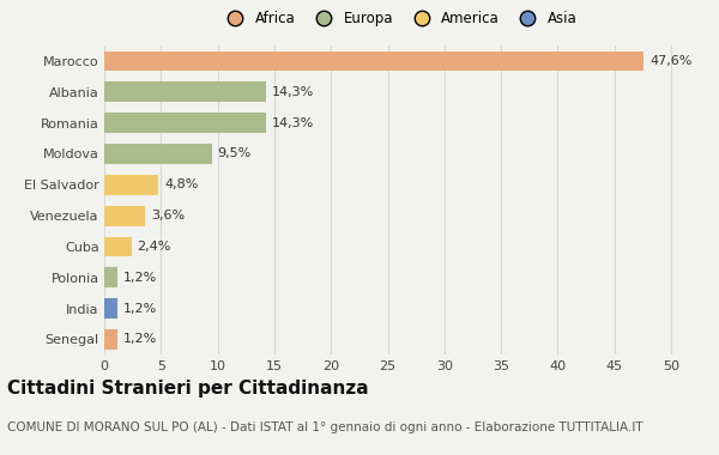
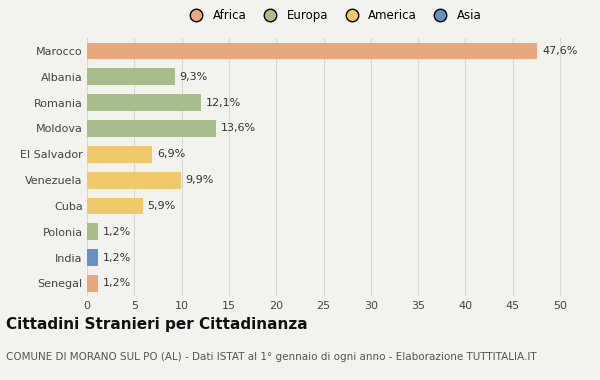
Albania: 14,3% -> 9,3%
Romania: 14,3% -> 12,1%
Moldova: 9,5% -> 13,6%
El Salvador: 4,8% -> 6,9%
Venezuela: 3,6% -> 9,9%
Cuba: 2,4% -> 5,9%
